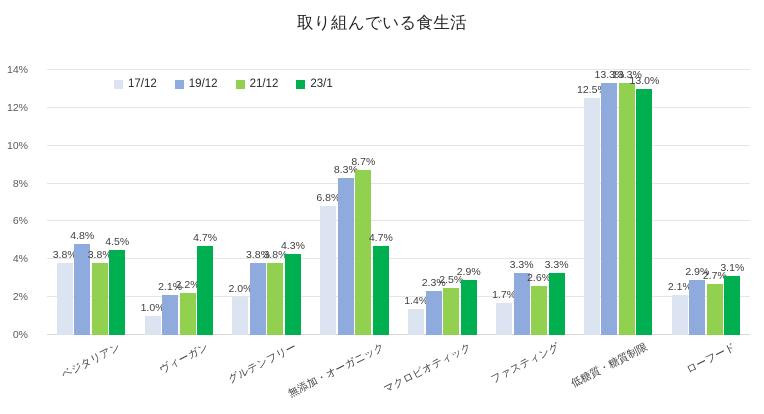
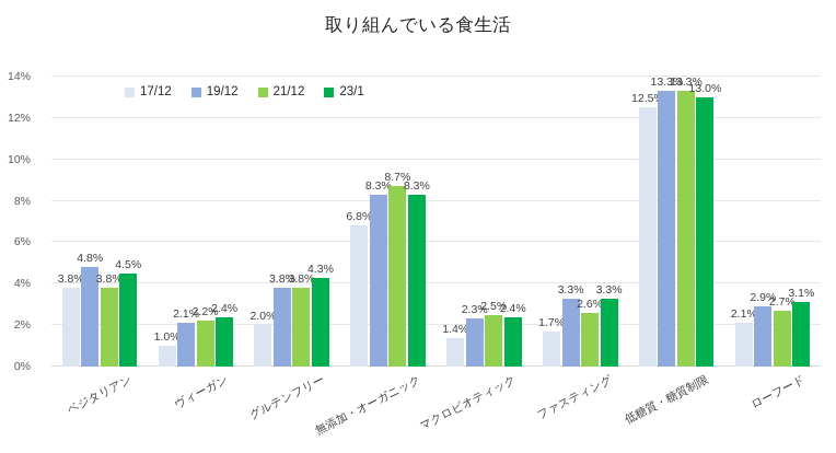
23/1/ヴィーガン: 4.7% -> 2.4%
23/1/無添加・オーガニック: 4.7% -> 8.3%
23/1/マクロビオティック: 2.9% -> 2.4%
